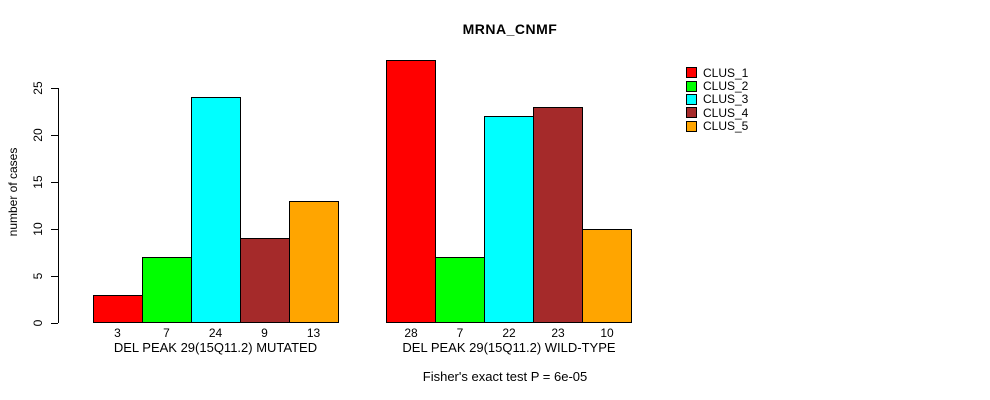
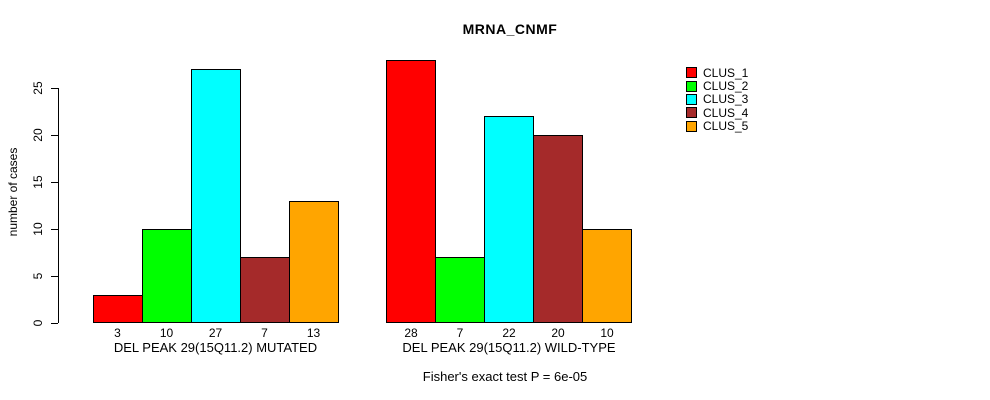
CLUS_2/DEL PEAK 29(15Q11.2) MUTATED: 7 -> 10
CLUS_3/DEL PEAK 29(15Q11.2) MUTATED: 24 -> 27
CLUS_4/DEL PEAK 29(15Q11.2) MUTATED: 9 -> 7
CLUS_4/DEL PEAK 29(15Q11.2) WILD-TYPE: 23 -> 20
